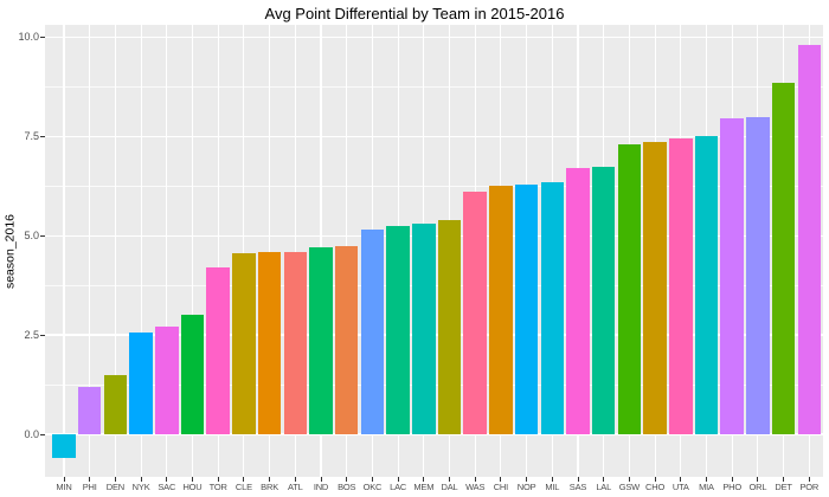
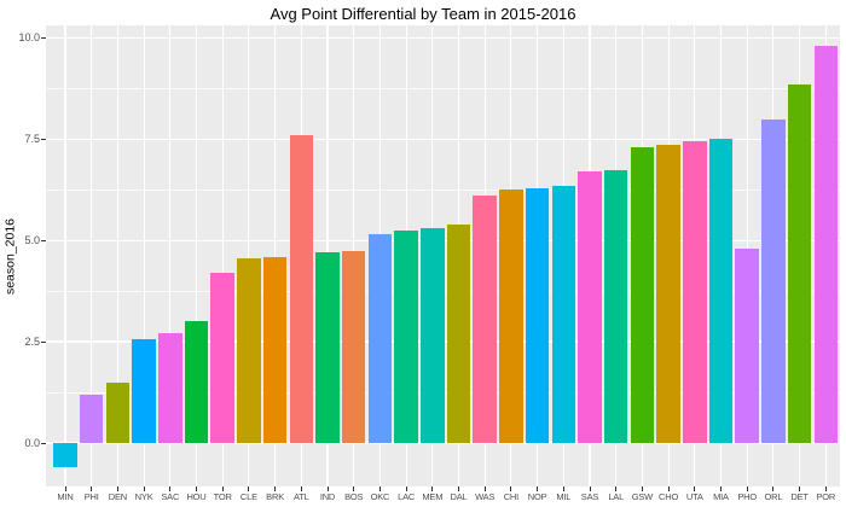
ATL: 4.6 -> 7.6
PHO: 8.0 -> 4.8
